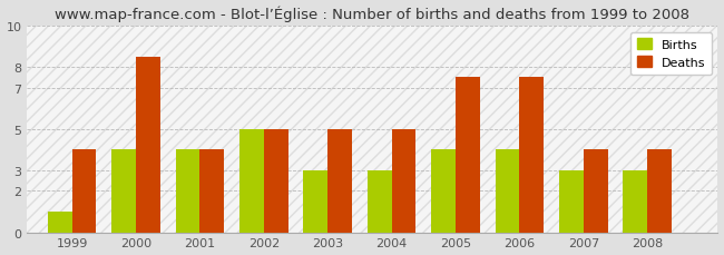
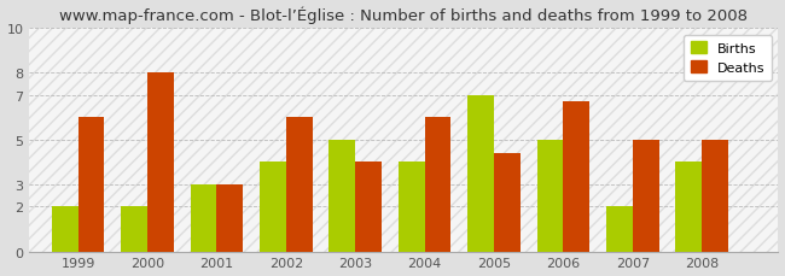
Births/1999: 1 -> 2
Deaths/1999: 4.0 -> 6.0
Births/2000: 4 -> 2
Deaths/2000: 8.5 -> 8.0
Births/2001: 4 -> 3
Deaths/2001: 4.0 -> 3.0
Births/2002: 5 -> 4
Deaths/2002: 5.0 -> 6.0
Births/2003: 3 -> 5
Deaths/2003: 5.0 -> 4.0
Births/2004: 3 -> 4
Deaths/2004: 5.0 -> 6.0
Births/2005: 4 -> 7
Deaths/2005: 7.5 -> 4.4
Births/2006: 4 -> 5
Deaths/2006: 7.5 -> 6.7
Births/2007: 3 -> 2
Deaths/2007: 4.0 -> 5.0
Births/2008: 3 -> 4
Deaths/2008: 4.0 -> 5.0
